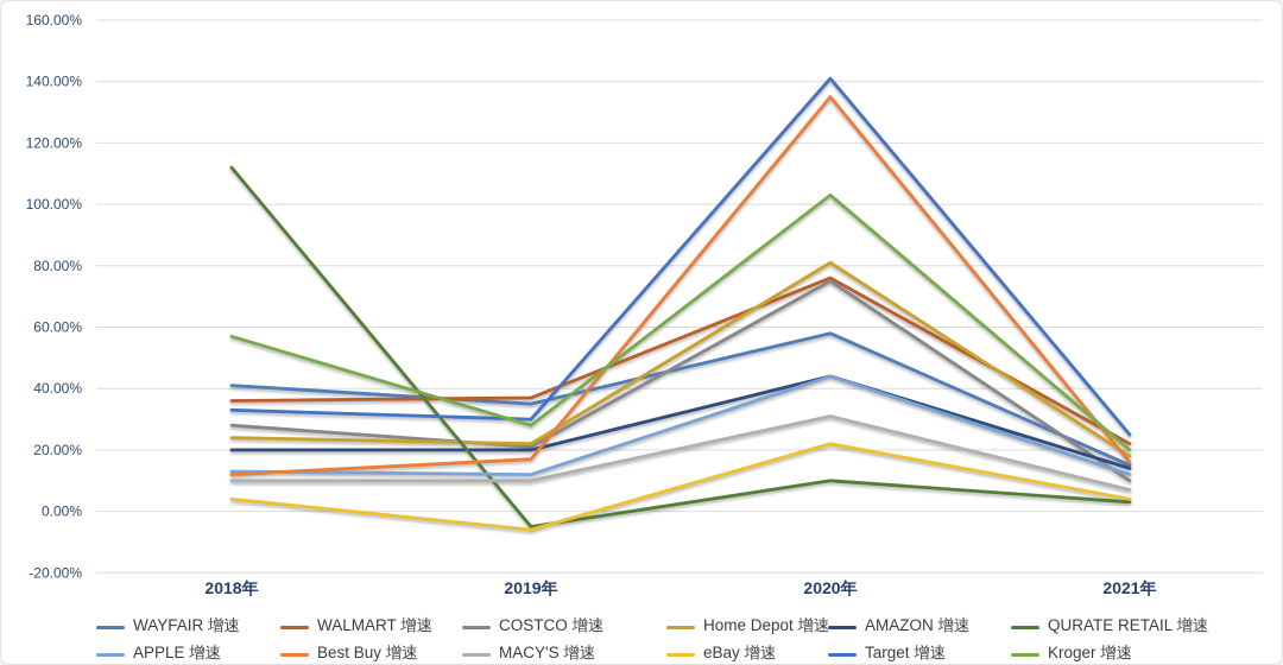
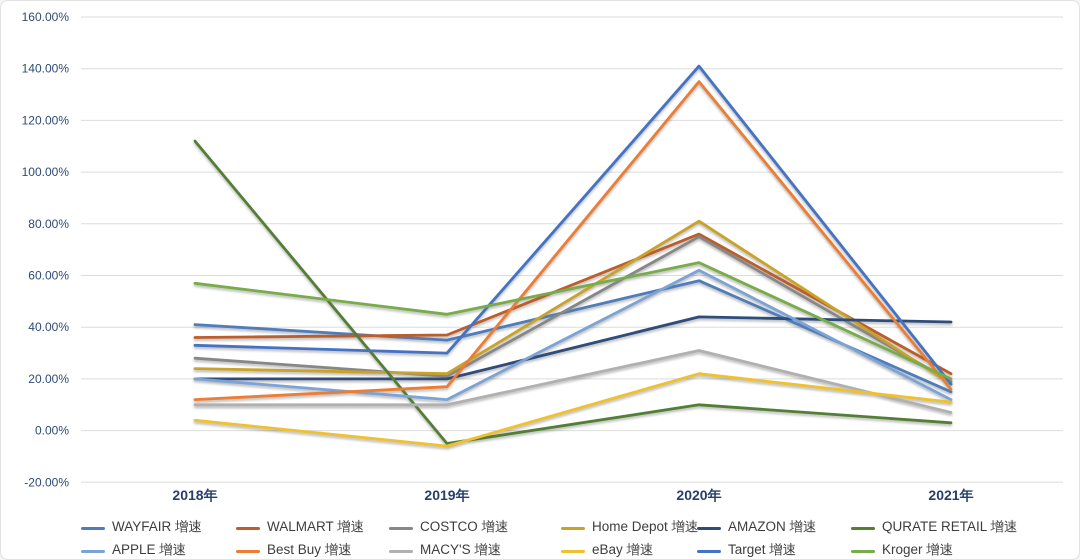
APPLE 增速/2018年: 13% -> 20%
Kroger 增速/2019年: 28% -> 45%
APPLE 增速/2020年: 44% -> 62%
Kroger 增速/2020年: 103% -> 65%
COSTCO 增速/2021年: 10% -> 19%
AMAZON 增速/2021年: 14% -> 42%
eBay 增速/2021年: 4% -> 11%
Target 增速/2021年: 25% -> 18%
